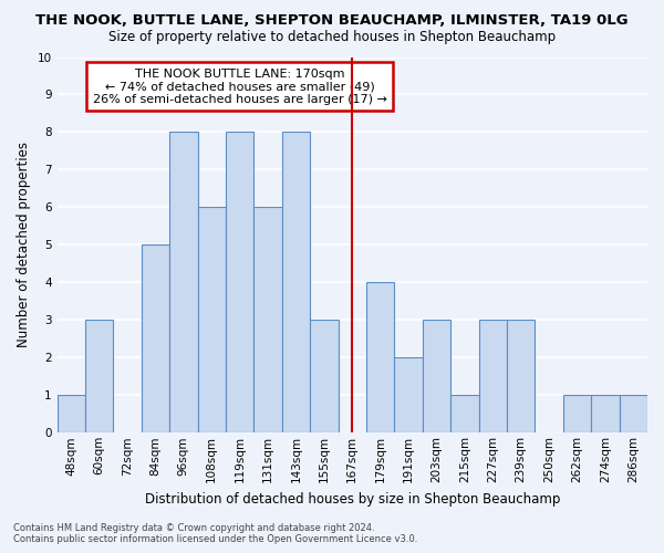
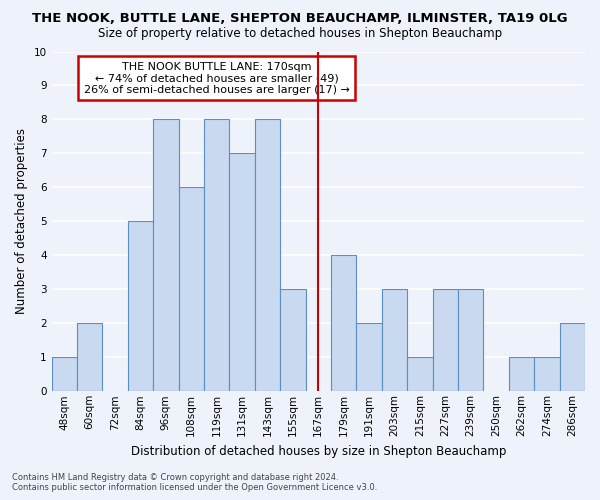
60sqm: 3 -> 2
131sqm: 6 -> 7
286sqm: 1 -> 2
